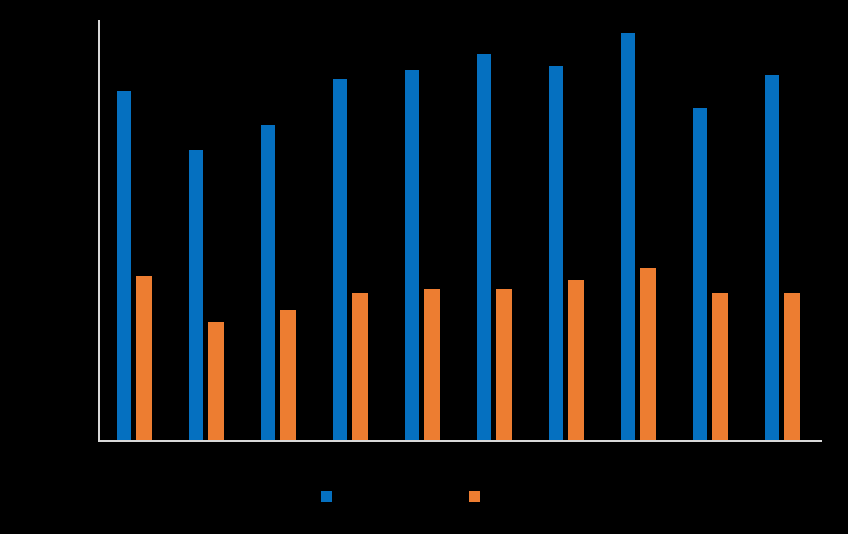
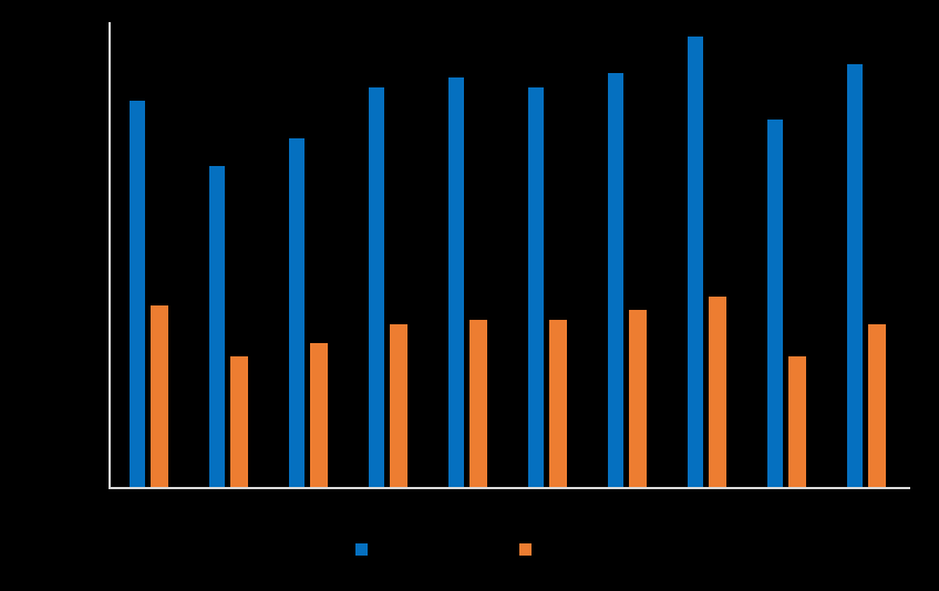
Series 1/6: 92 -> 86
Series 2/9: 35 -> 28
Series 1/10: 87 -> 91
